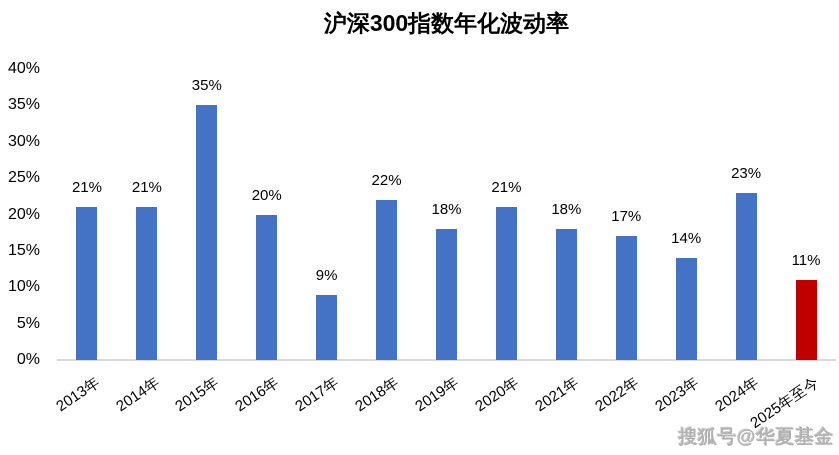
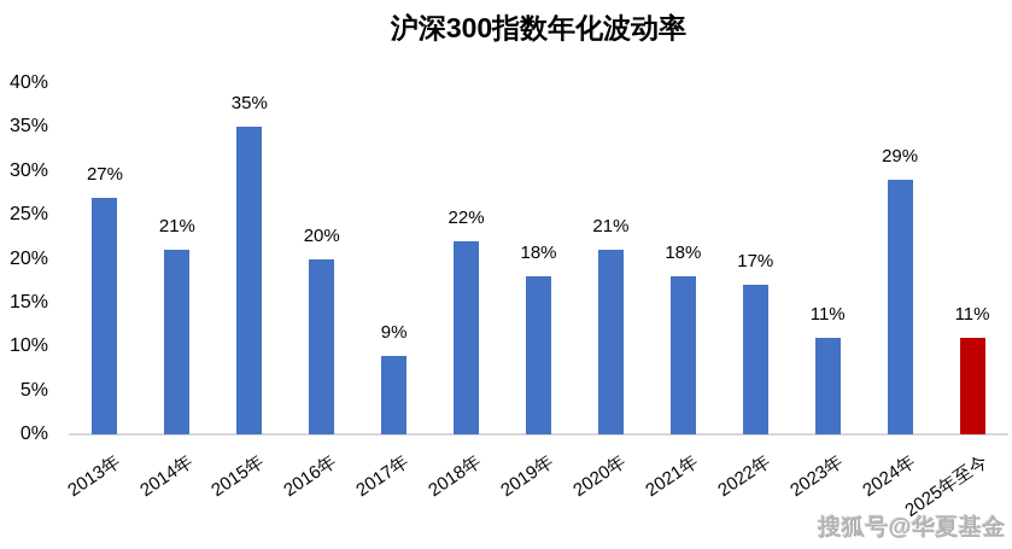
2013年: 21% -> 27%
2023年: 14% -> 11%
2024年: 23% -> 29%
